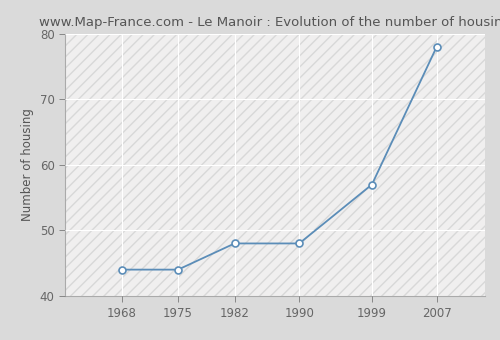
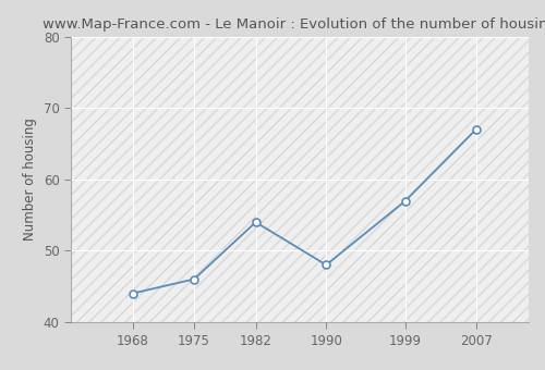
1975: 44 -> 46
1982: 48 -> 54
2007: 78 -> 67
